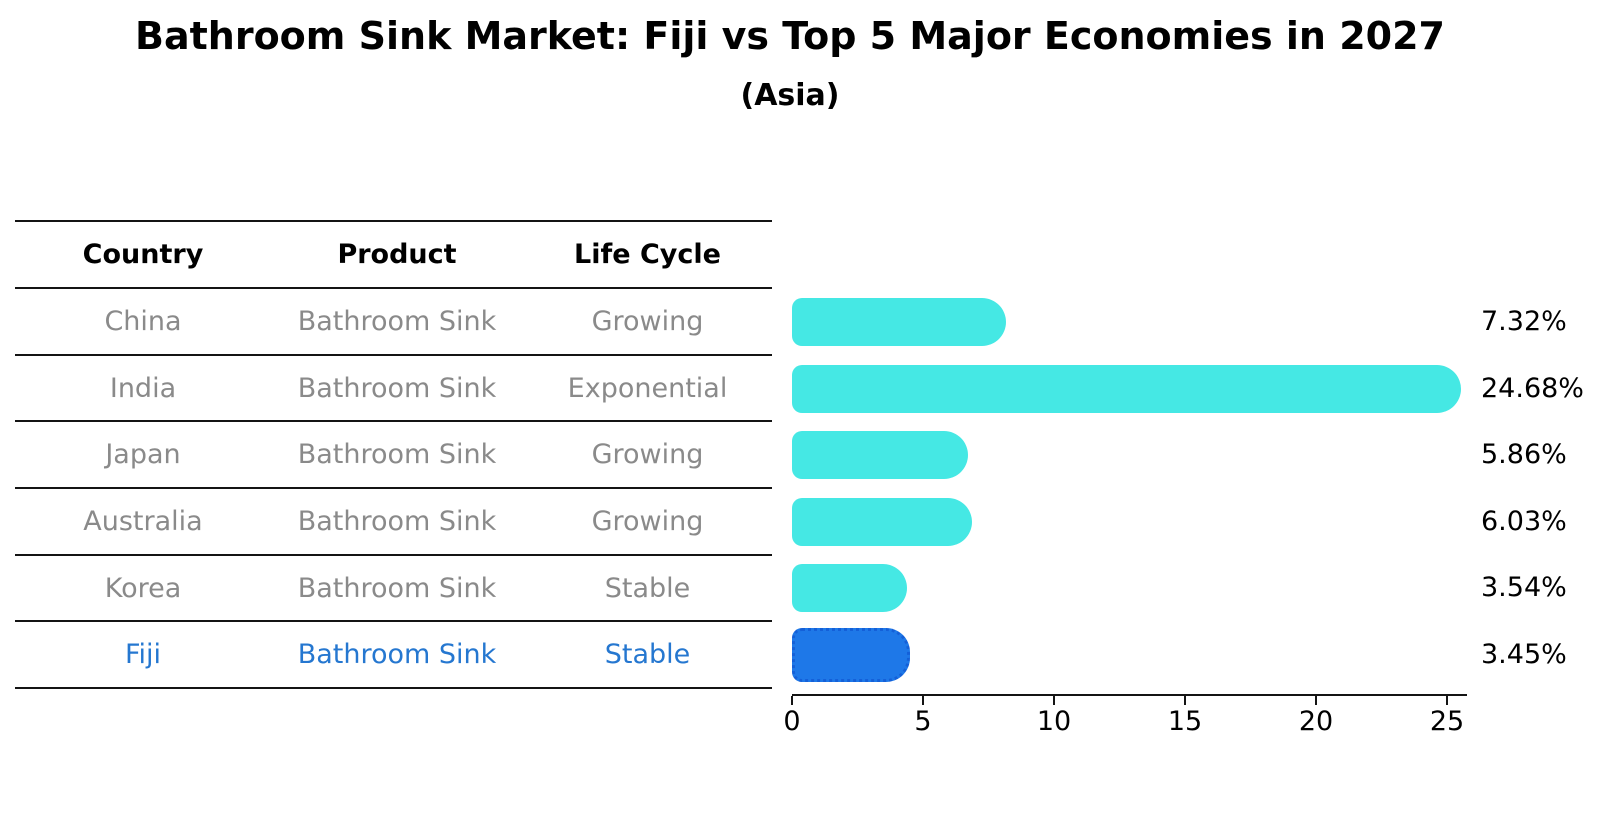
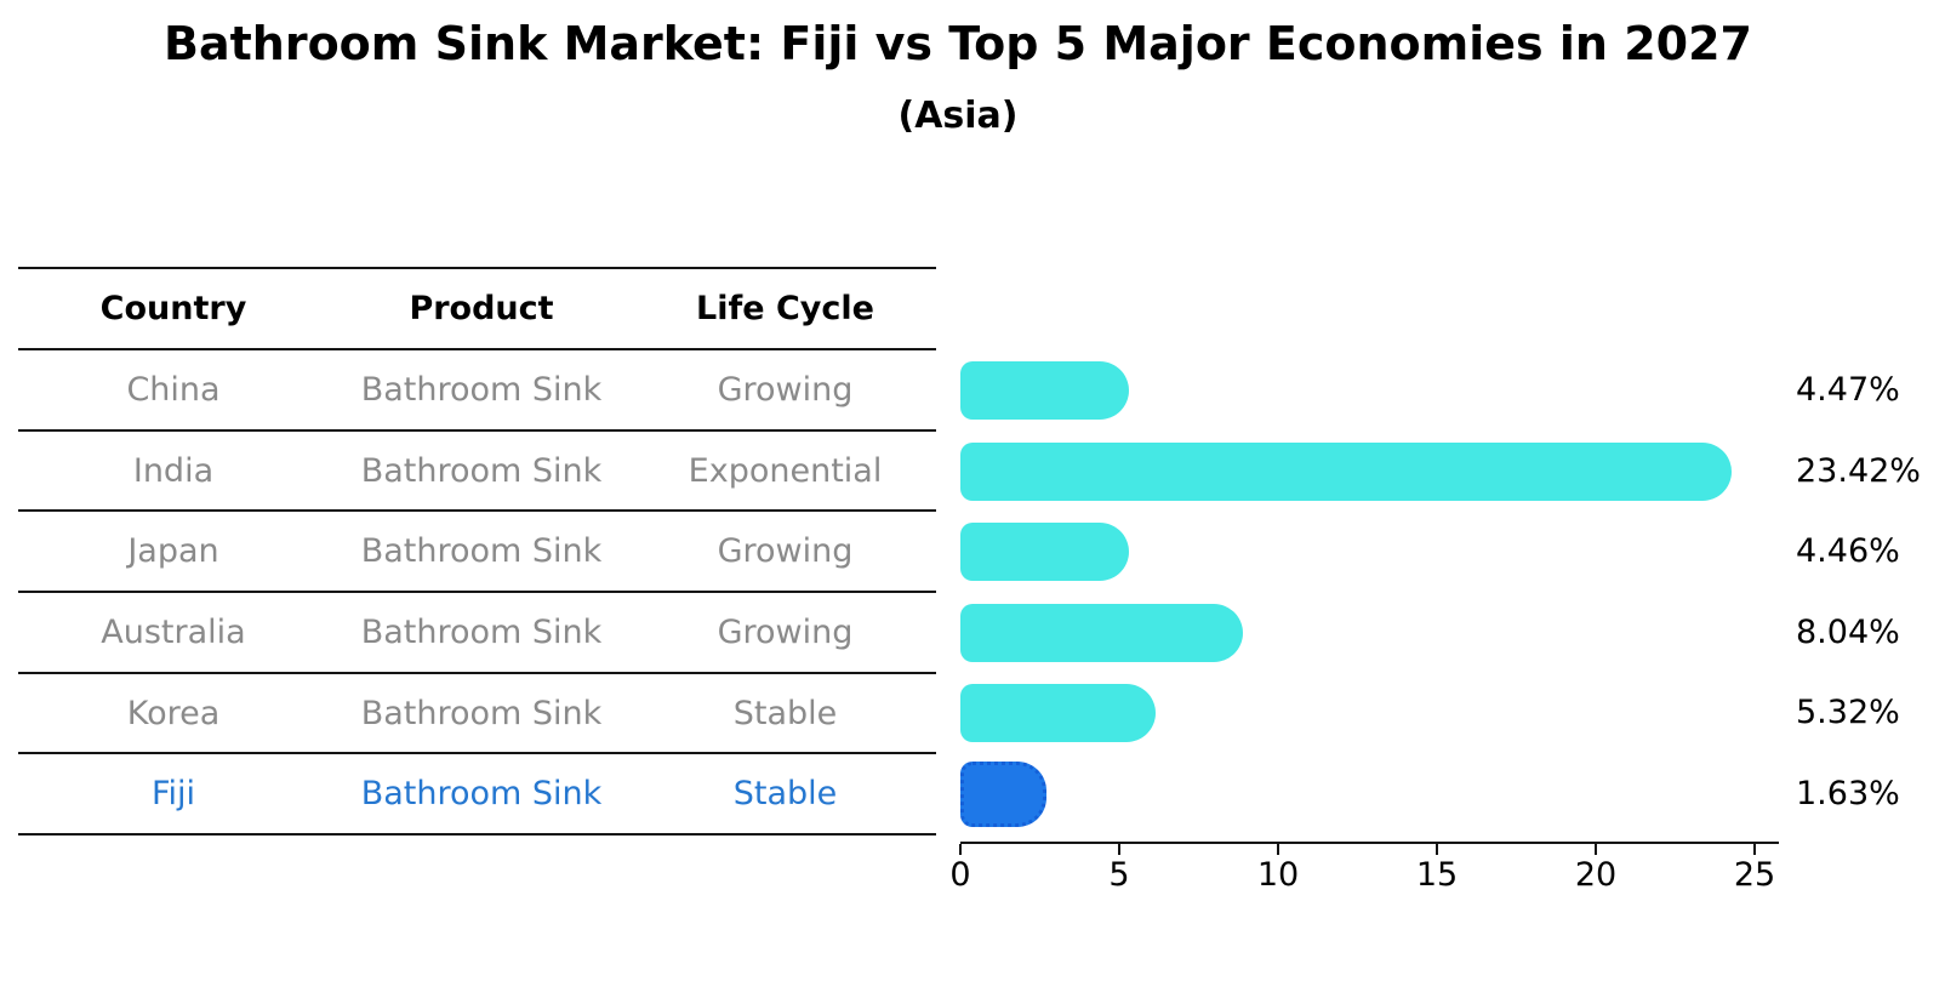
China: 7.32% -> 4.47%
India: 24.68% -> 23.42%
Japan: 5.86% -> 4.46%
Australia: 6.03% -> 8.04%
Korea: 3.54% -> 5.32%
Fiji: 3.45% -> 1.63%
